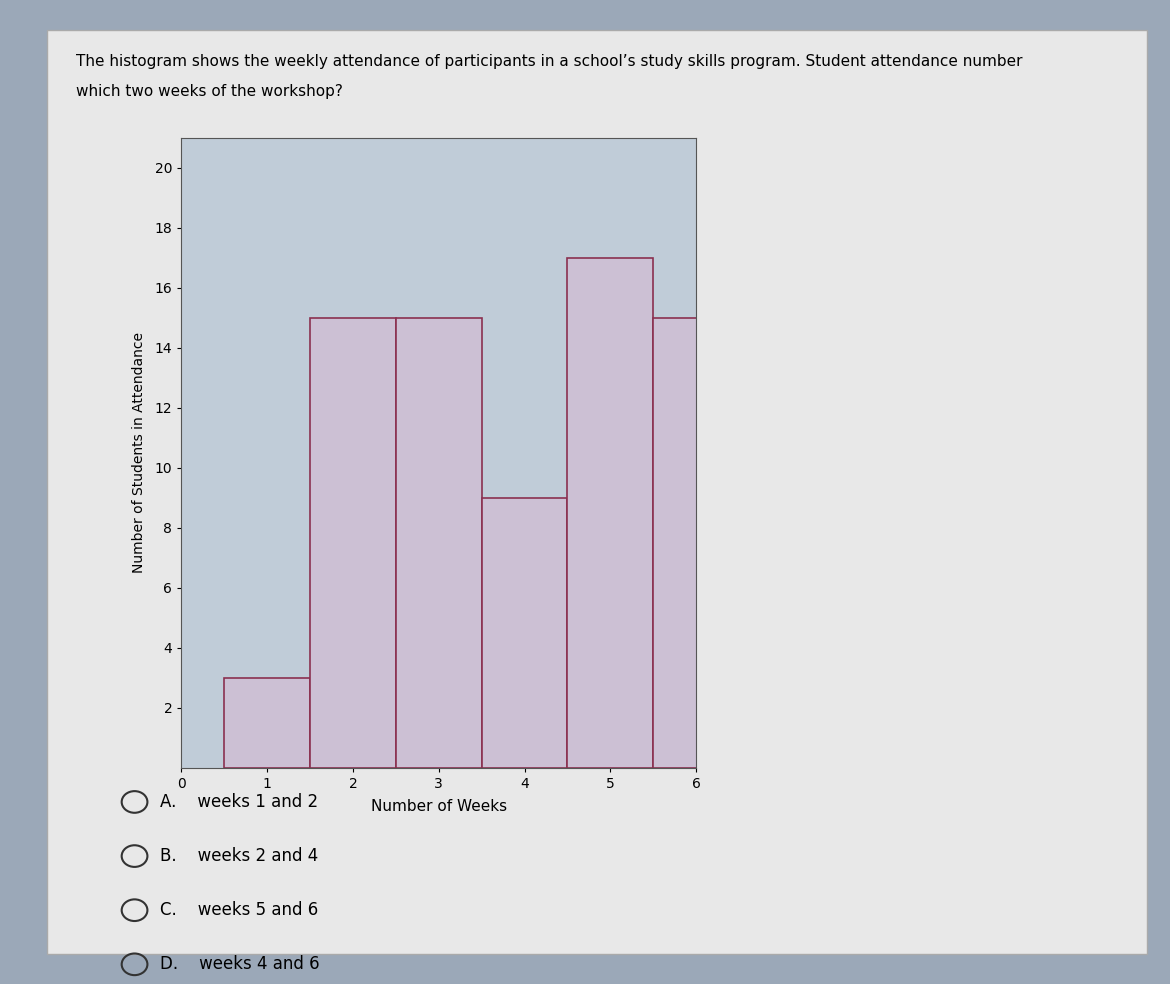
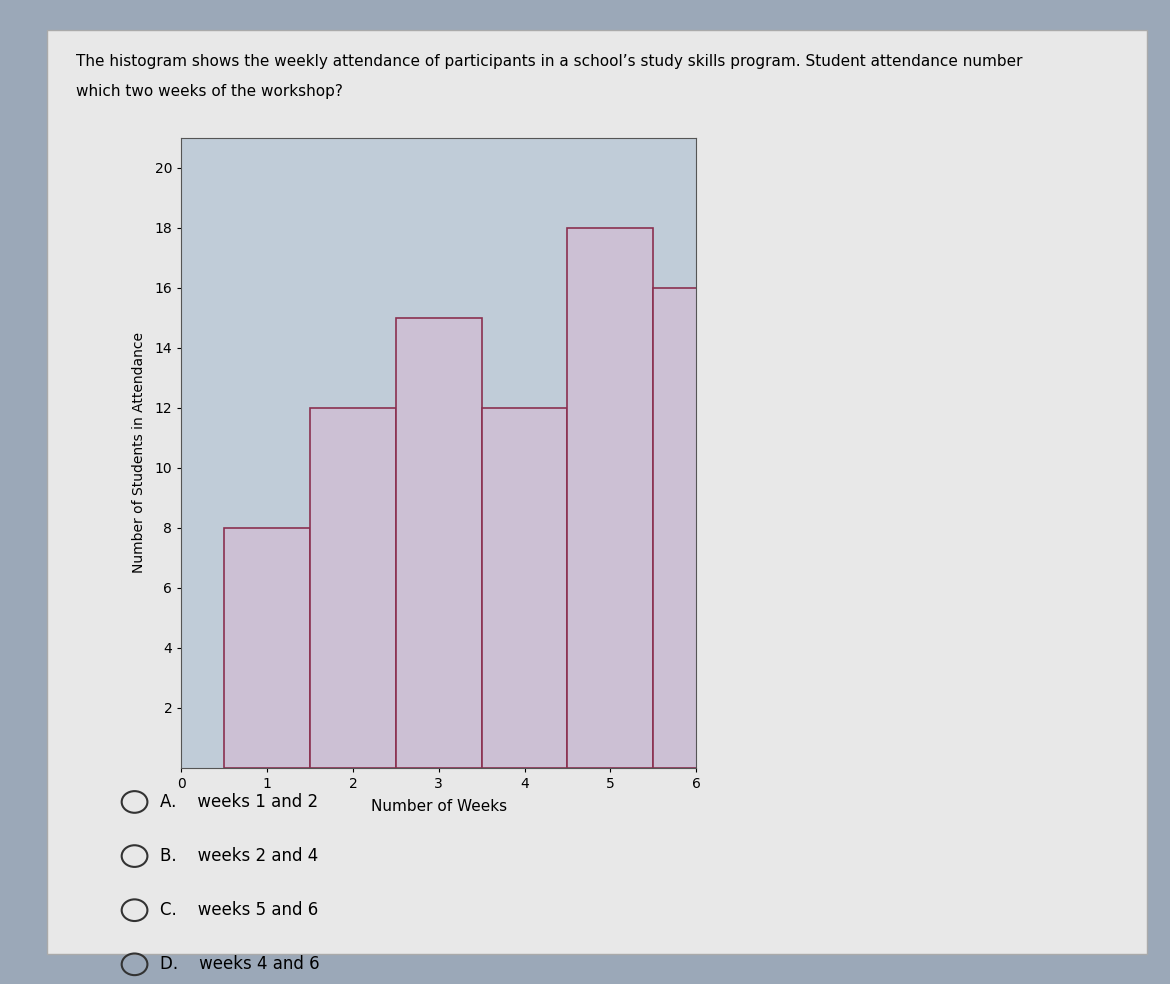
1: 3 -> 8
2: 15 -> 12
4: 9 -> 12
5: 17 -> 18
6: 15 -> 16
